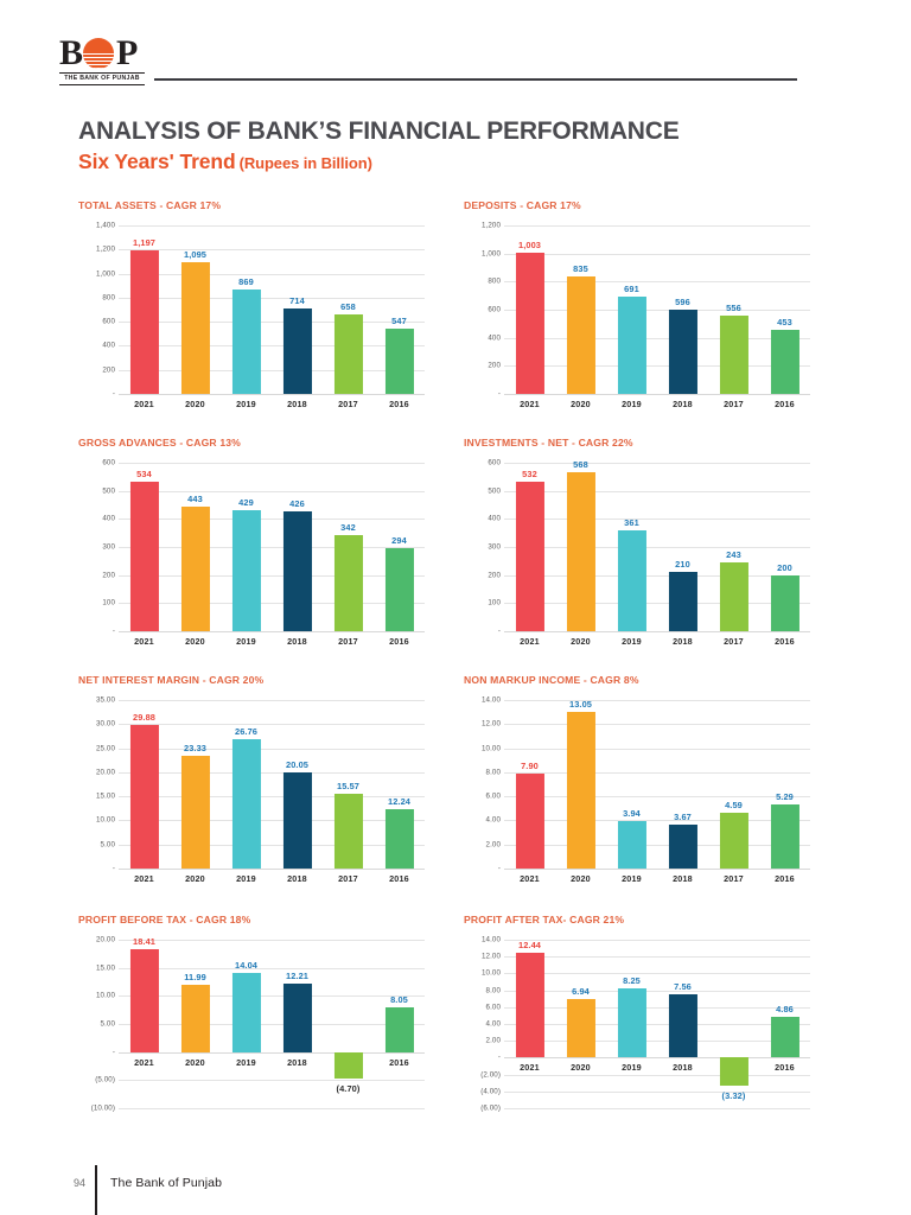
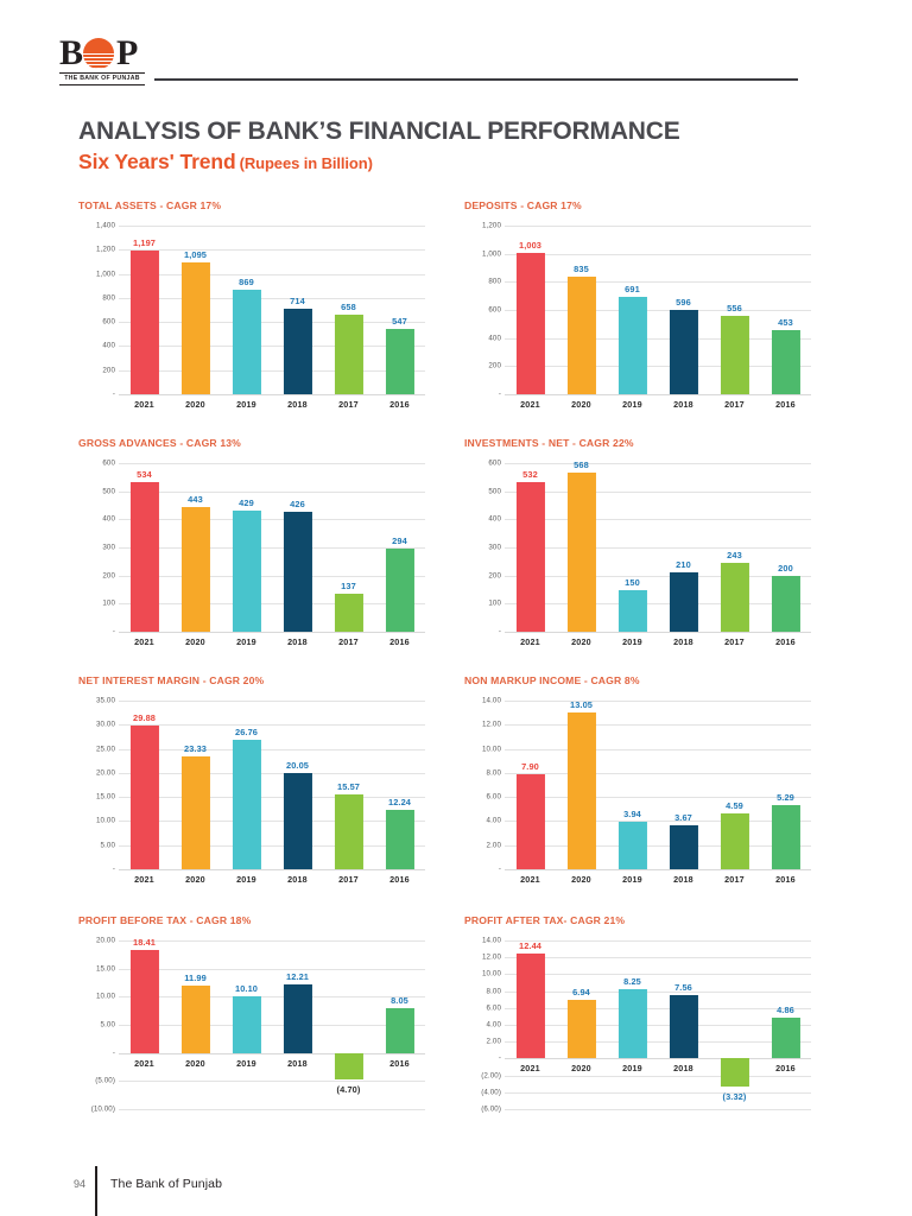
GROSS ADVANCES - CAGR 13%/2017: 342 -> 137
INVESTMENTS - NET - CAGR 22%/2019: 361 -> 150
PROFIT BEFORE TAX - CAGR 18%/2019: 14.04 -> 10.10
